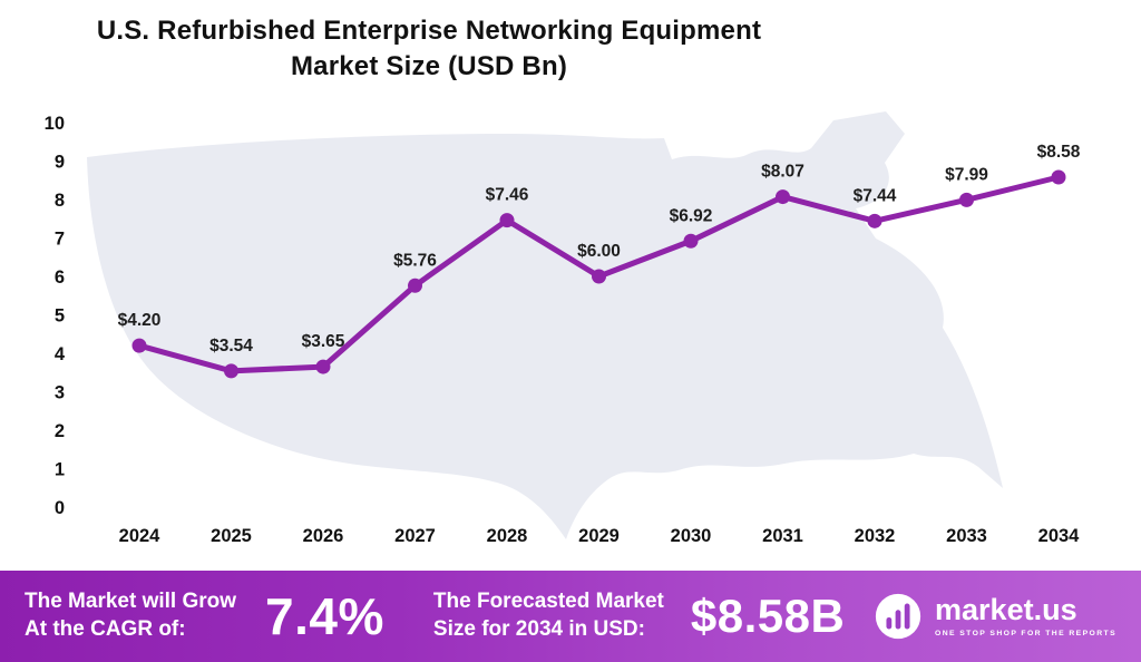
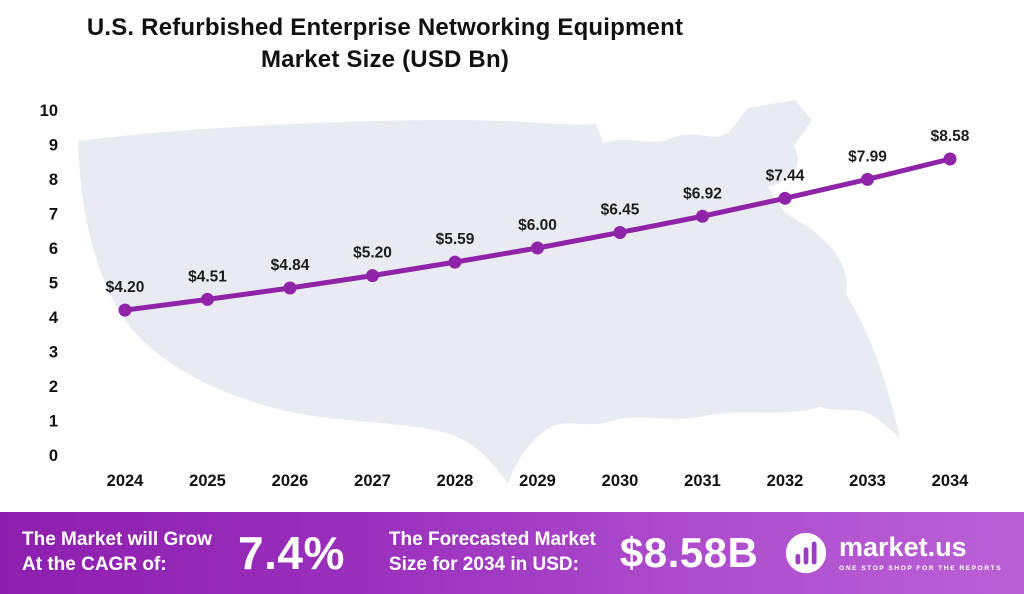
2025: $3.54 -> $4.51
2026: $3.65 -> $4.84
2027: $5.76 -> $5.20
2028: $7.46 -> $5.59
2030: $6.92 -> $6.45
2031: $8.07 -> $6.92
